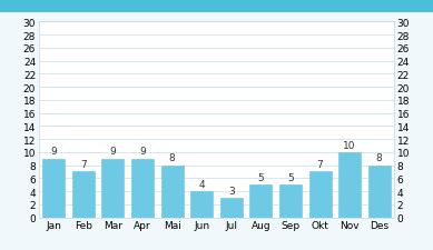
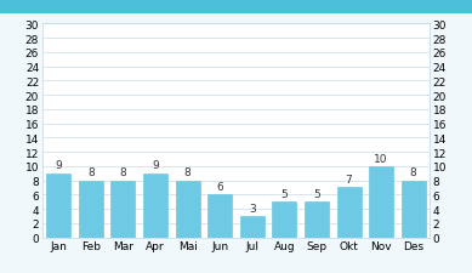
Feb: 7 -> 8
Mar: 9 -> 8
Jun: 4 -> 6
